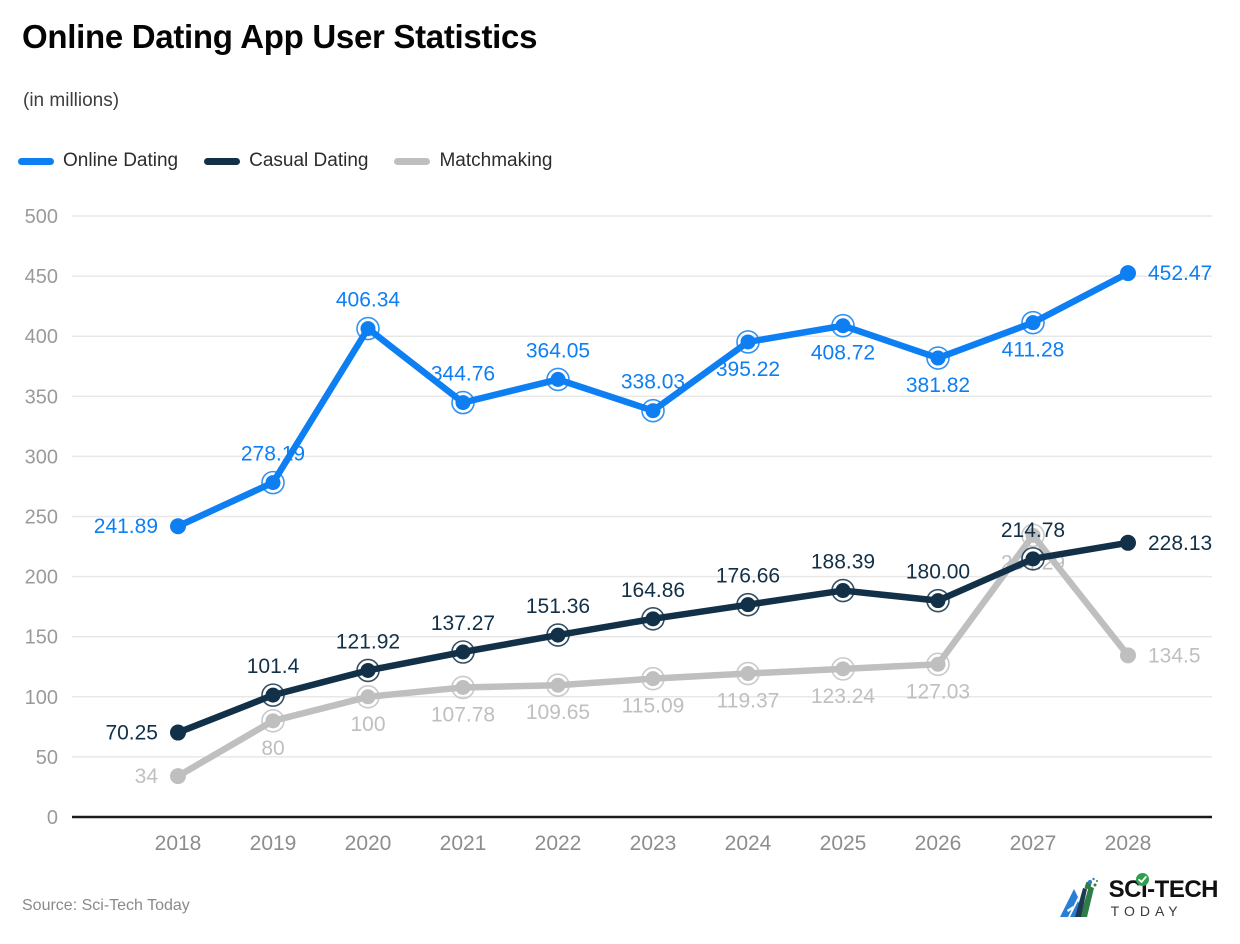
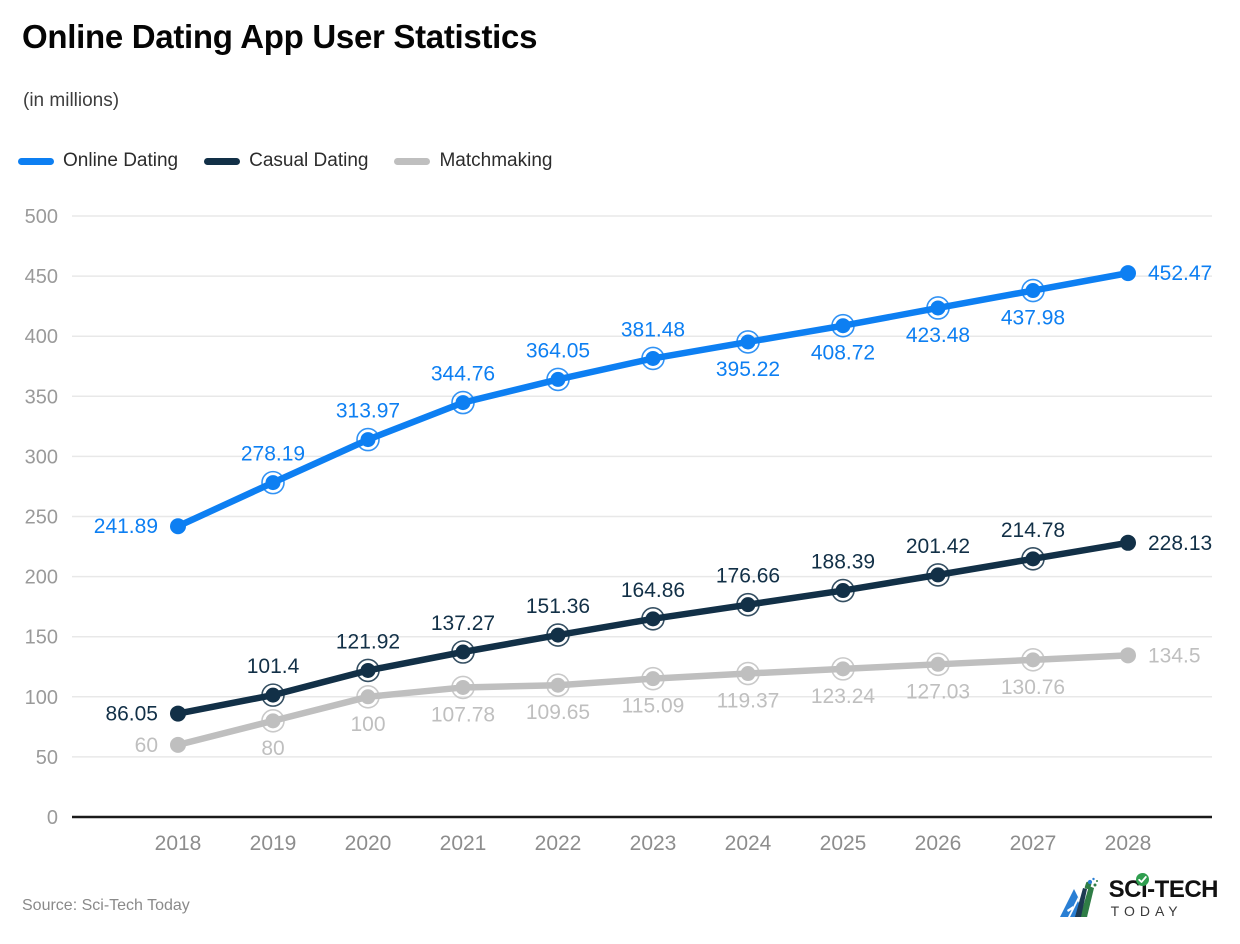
Casual Dating/2018: 70.25 -> 86.05
Matchmaking/2018: 34 -> 60
Online Dating/2020: 406.34 -> 313.97
Online Dating/2023: 338.03 -> 381.48
Online Dating/2026: 381.82 -> 423.48
Casual Dating/2026: 180.00 -> 201.42
Online Dating/2027: 411.28 -> 437.98
Matchmaking/2027: 234.29 -> 130.76
